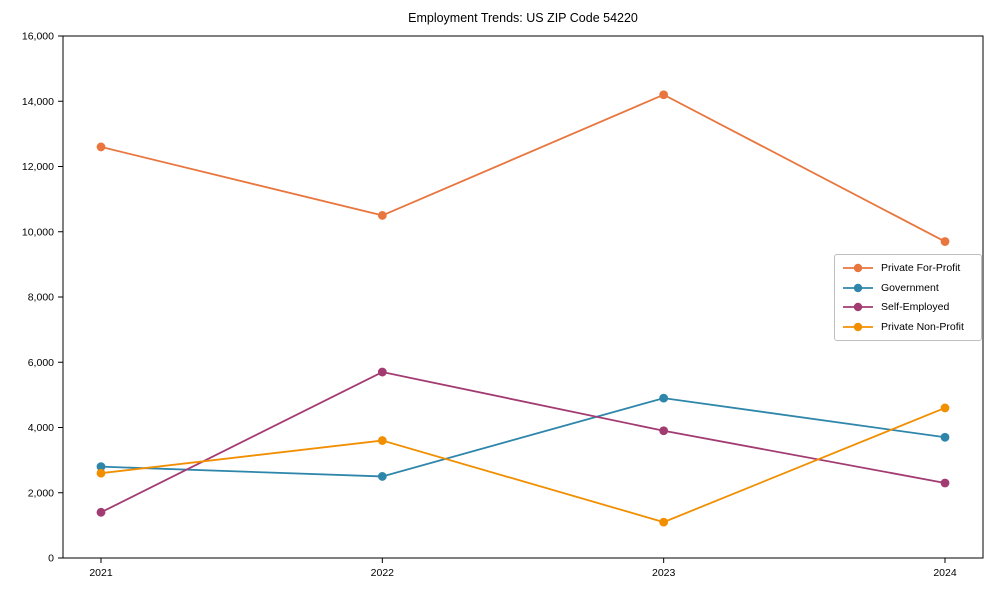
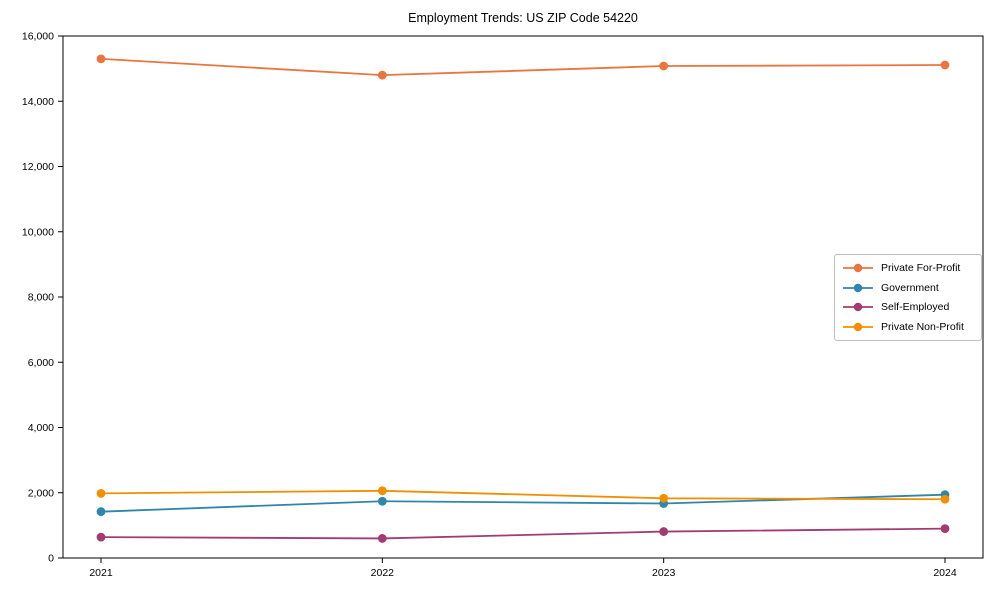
Private For-Profit/2021: 12600 -> 15300
Government/2021: 2800 -> 1400
Self-Employed/2021: 1400 -> 600
Private Non-Profit/2021: 2600 -> 2000
Private For-Profit/2022: 10500 -> 14800
Government/2022: 2500 -> 1700
Self-Employed/2022: 5700 -> 600
Private Non-Profit/2022: 3600 -> 2100
Private For-Profit/2023: 14200 -> 15100
Government/2023: 4900 -> 1700
Self-Employed/2023: 3900 -> 800
Private Non-Profit/2023: 1100 -> 1800
Private For-Profit/2024: 9700 -> 15100
Government/2024: 3700 -> 1900
Self-Employed/2024: 2300 -> 900
Private Non-Profit/2024: 4600 -> 1800
